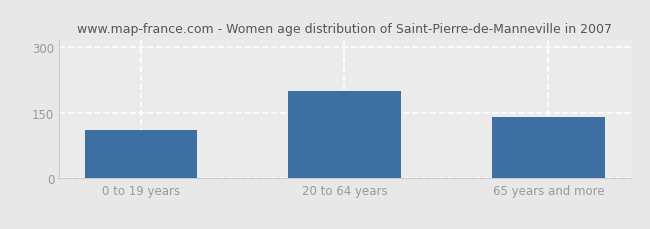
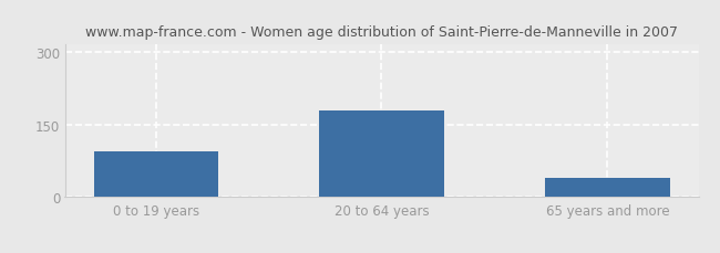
0 to 19 years: 110 -> 95
20 to 64 years: 200 -> 178
65 years and more: 140 -> 40
